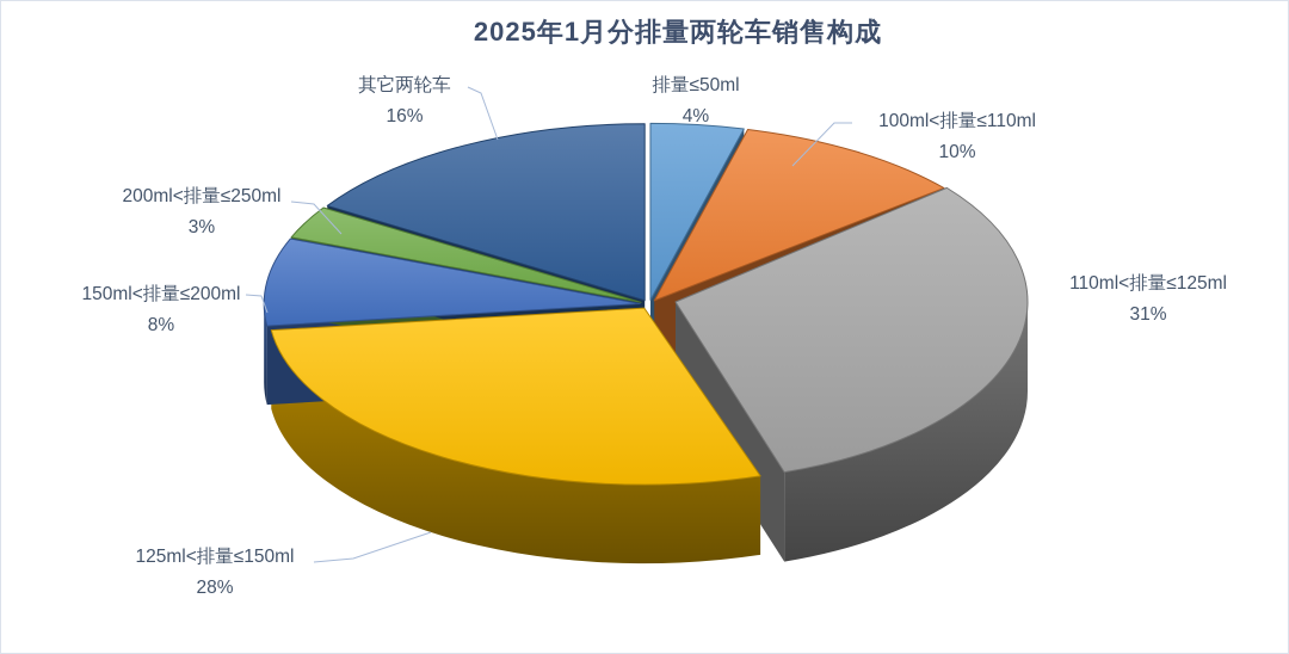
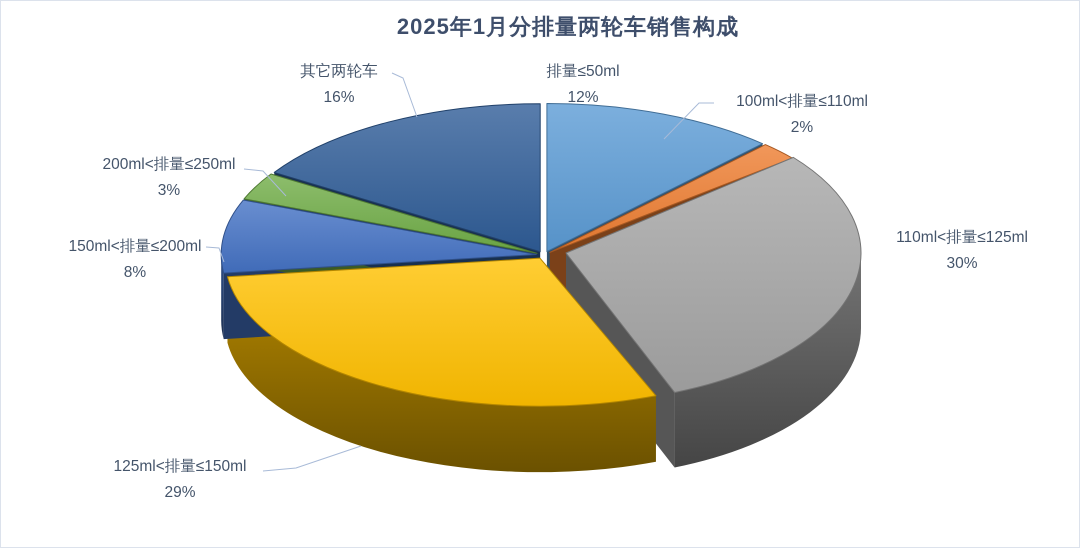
排量≤50ml: 4% -> 12%
100ml<排量≤110ml: 10% -> 2%
110ml<排量≤125ml: 31% -> 30%
125ml<排量≤150ml: 28% -> 29%
